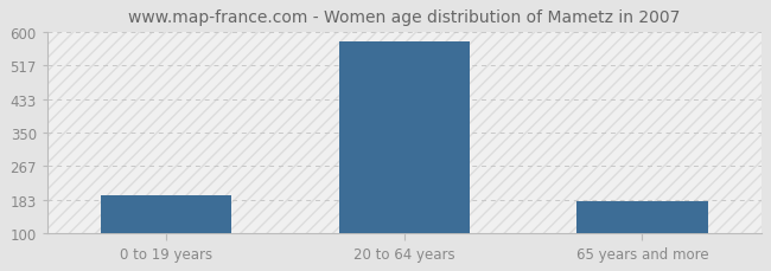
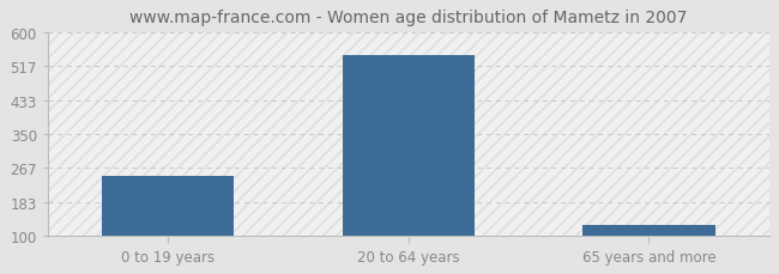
0 to 19 years: 195 -> 247
20 to 64 years: 575 -> 543
65 years and more: 180 -> 128
